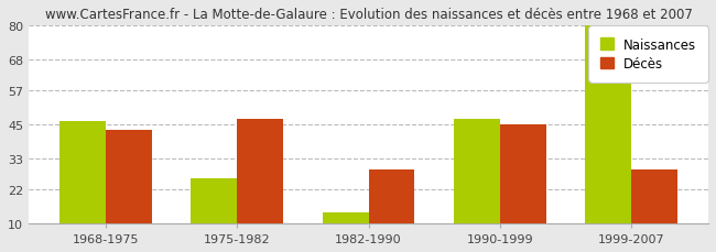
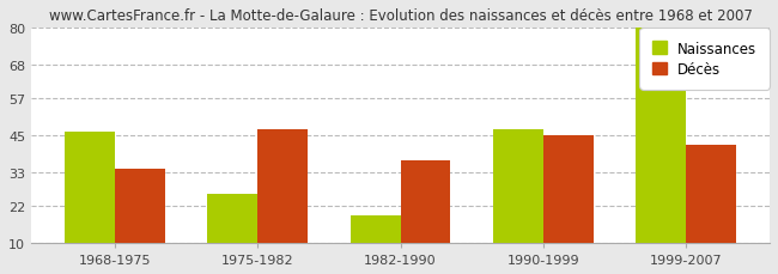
Décès/1968-1975: 43 -> 34
Naissances/1982-1990: 14 -> 19
Décès/1982-1990: 29 -> 37
Décès/1999-2007: 29 -> 42
